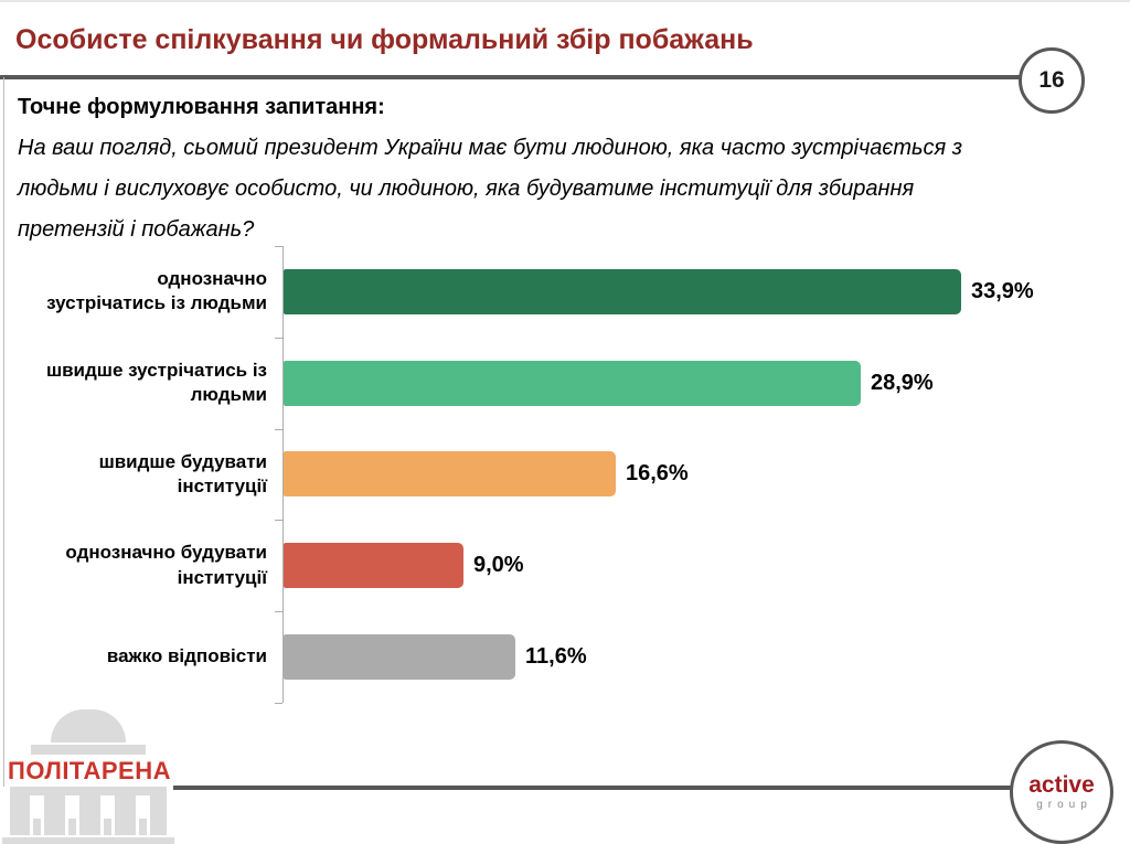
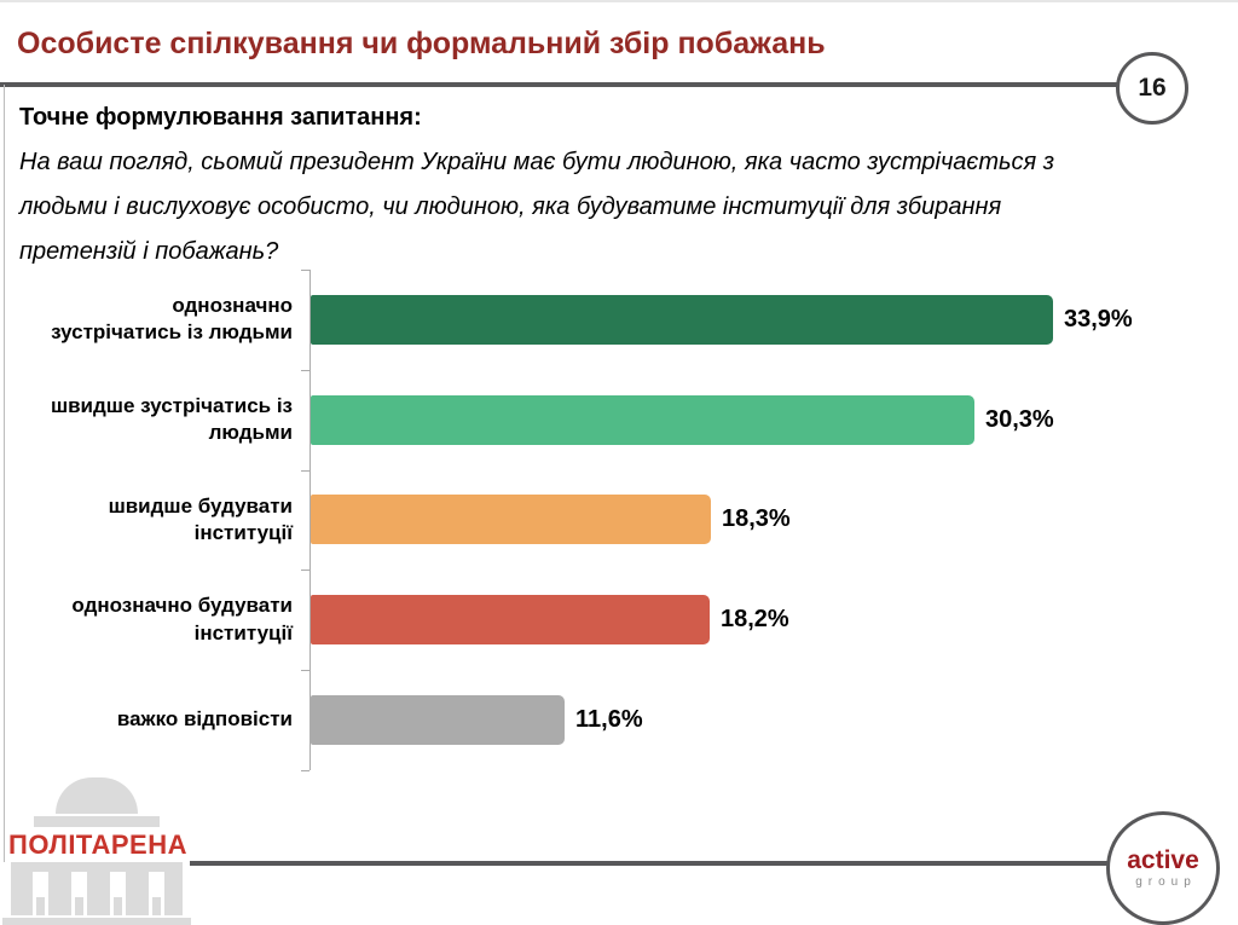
швидше зустрічатись із людьми: 28,9% -> 30,3%
швидше будувати інституції: 16,6% -> 18,3%
однозначно будувати інституції: 9,0% -> 18,2%
